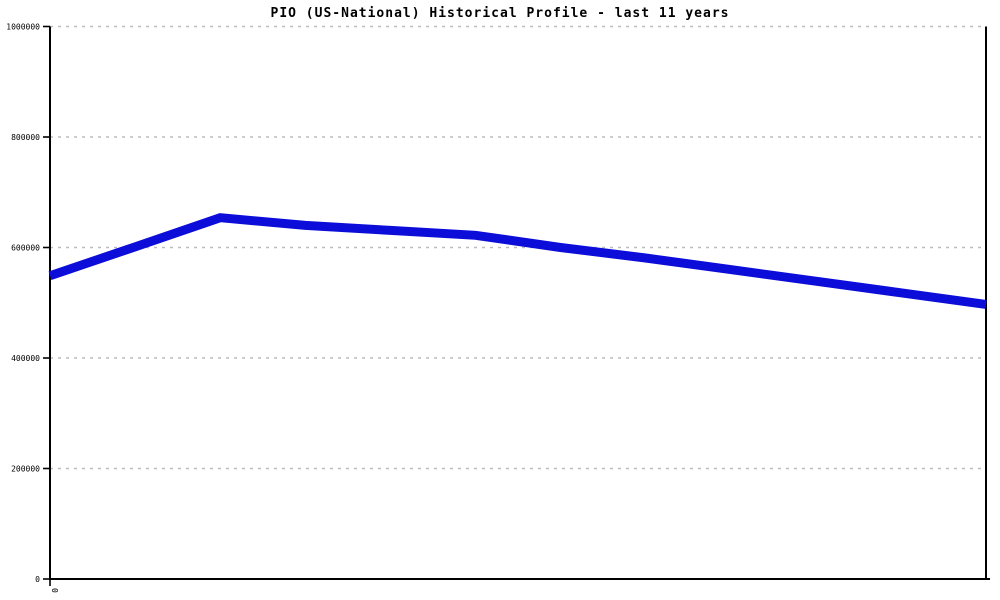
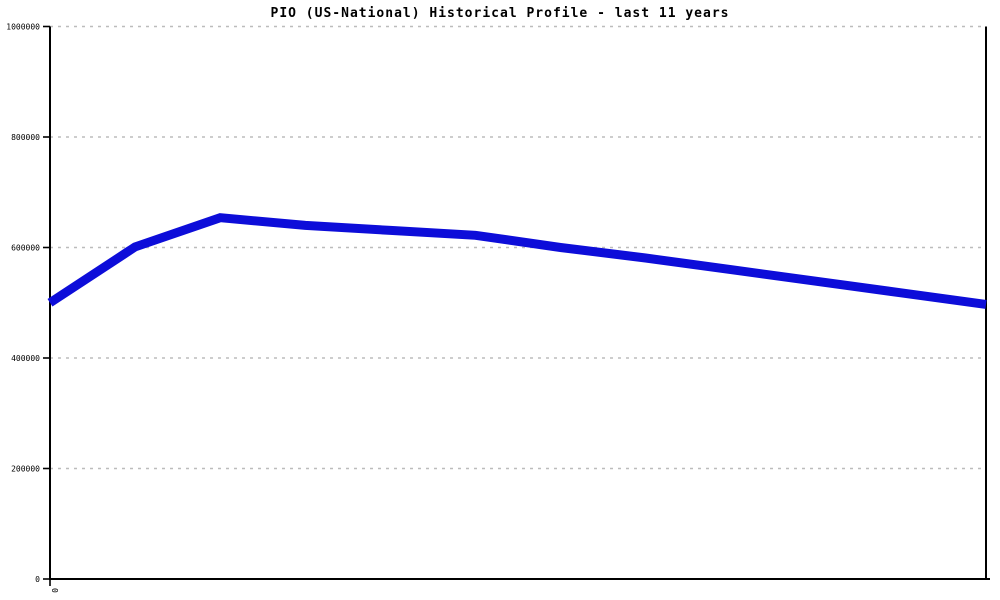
0: 550000 -> 500000
